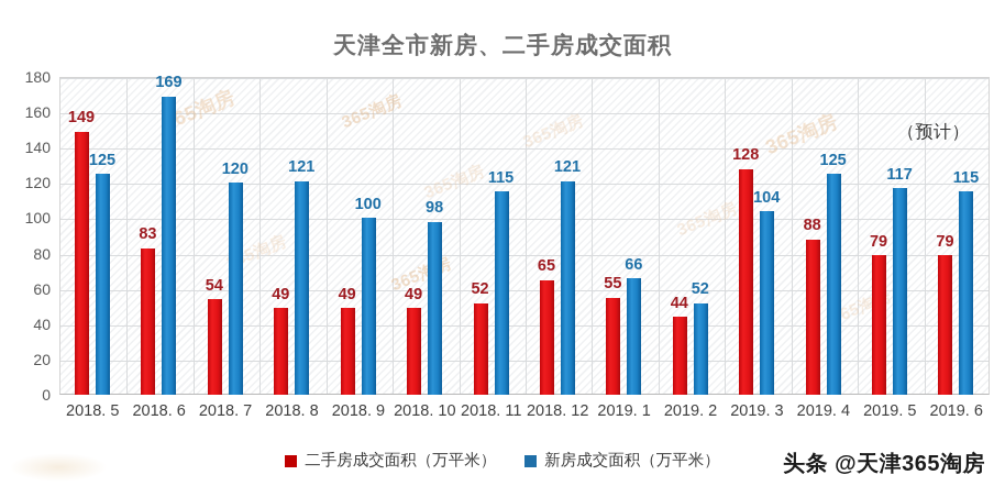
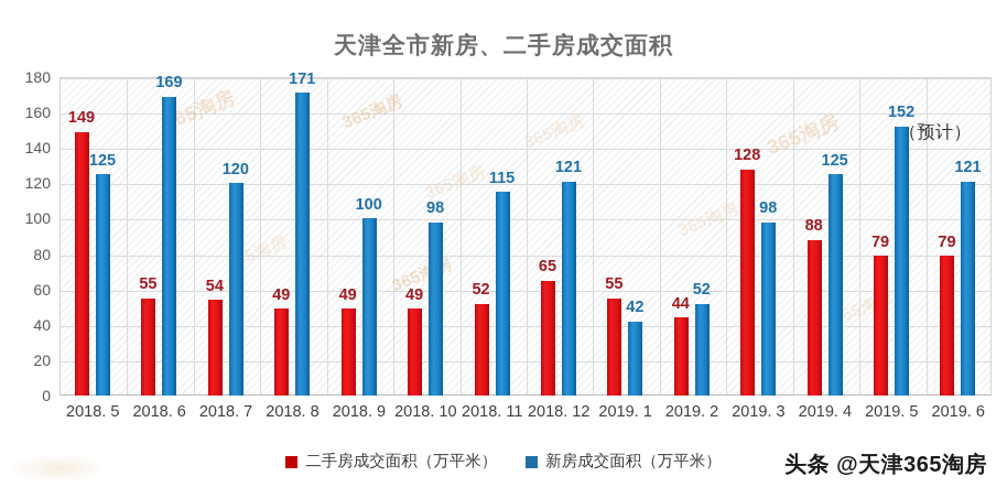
二手房成交面积（万平米）/2018. 6: 83 -> 55
新房成交面积（万平米）/2018. 8: 121 -> 171
新房成交面积（万平米）/2019. 1: 66 -> 42
新房成交面积（万平米）/2019. 3: 104 -> 98
新房成交面积（万平米）/2019. 5: 117 -> 152
新房成交面积（万平米）/2019. 6: 115 -> 121
